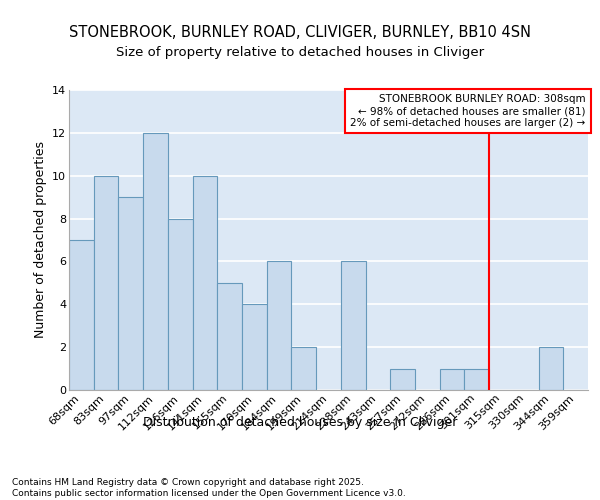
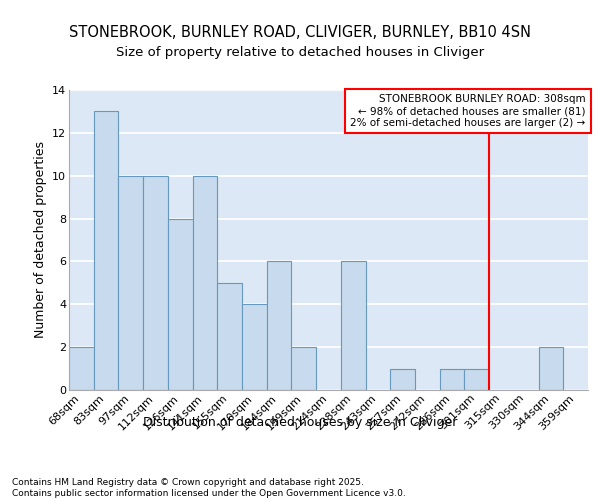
68sqm: 7 -> 2
83sqm: 10 -> 13
97sqm: 9 -> 10
112sqm: 12 -> 10
